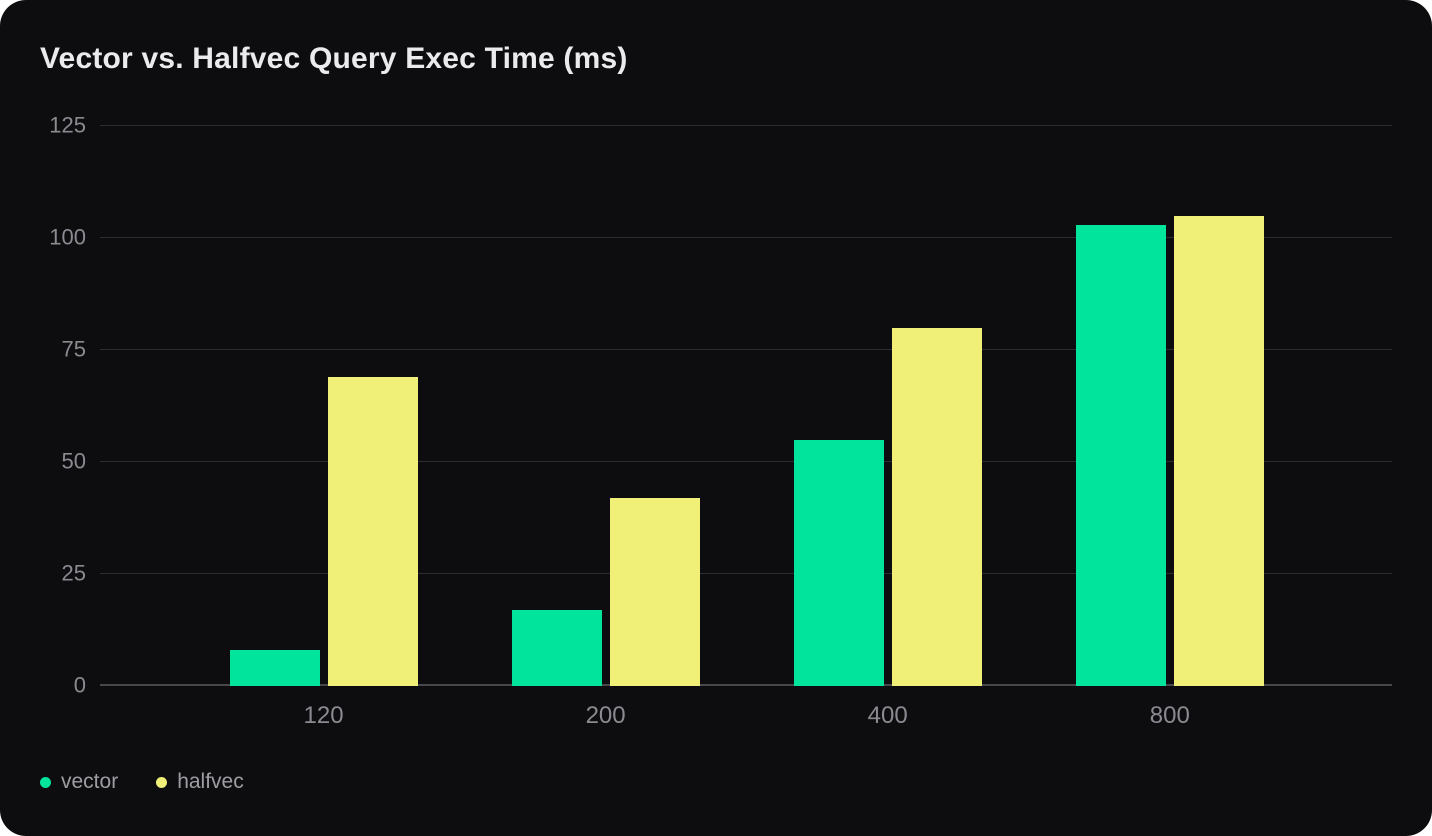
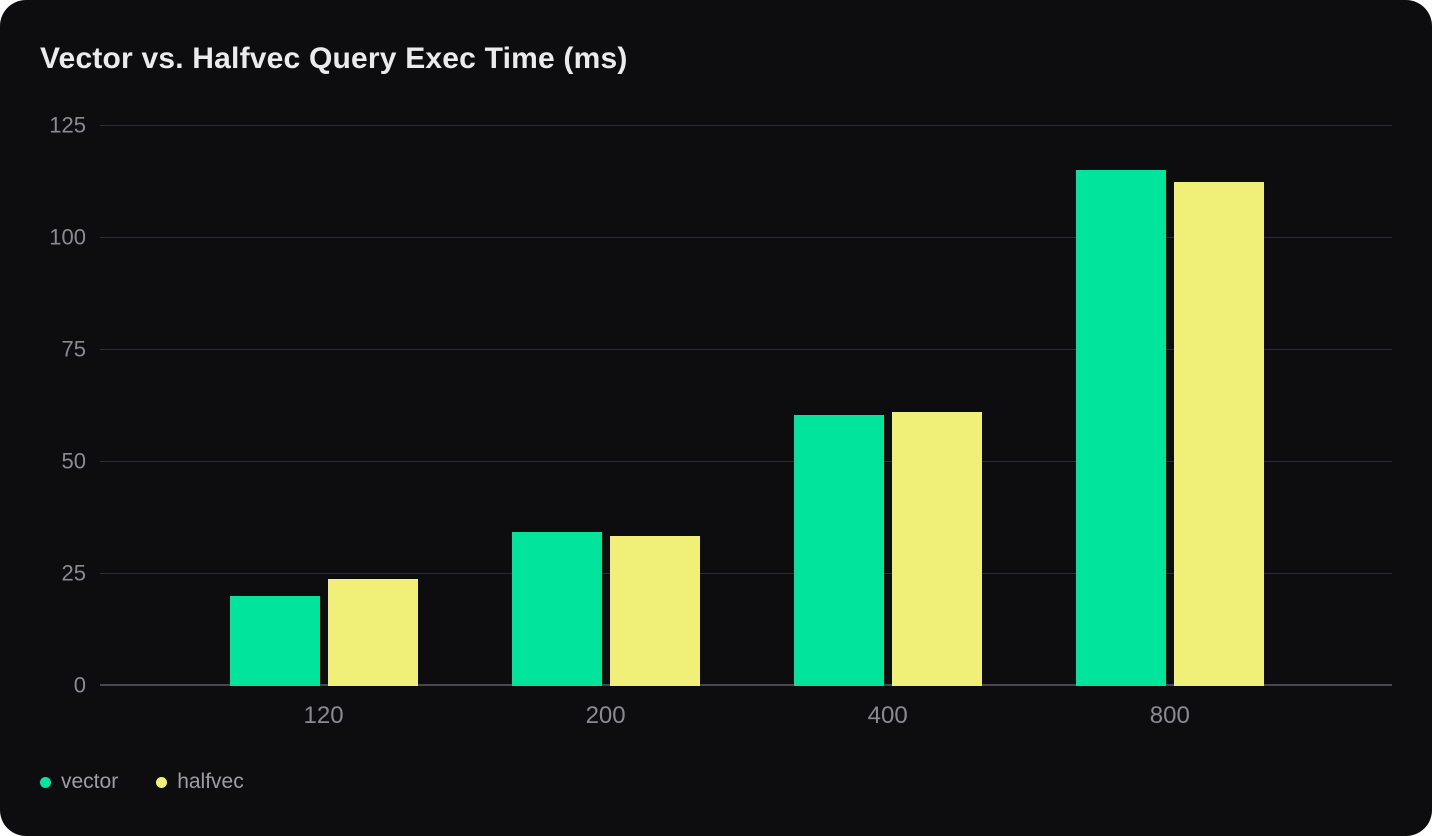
vector/120: 8 -> 20
halfvec/120: 69 -> 24
vector/200: 17 -> 34
halfvec/200: 42 -> 34
vector/400: 55 -> 60
halfvec/400: 80 -> 61
vector/800: 103 -> 115
halfvec/800: 105 -> 112
